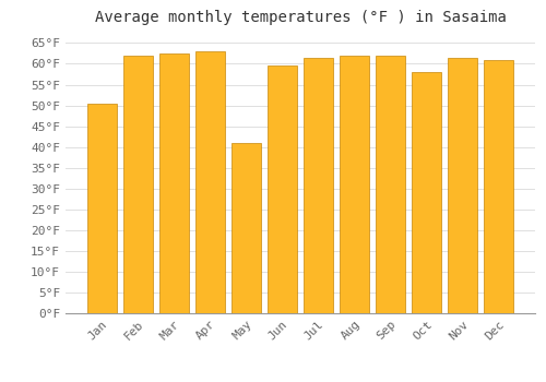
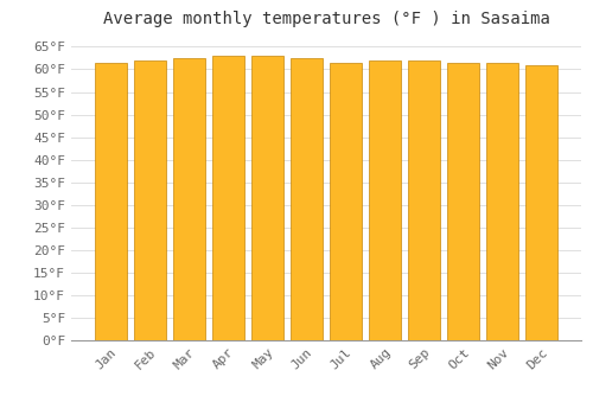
Jan: 50.5°F -> 61.5°F
May: 41.0°F -> 63.0°F
Jun: 59.5°F -> 62.5°F
Oct: 58.0°F -> 61.5°F
